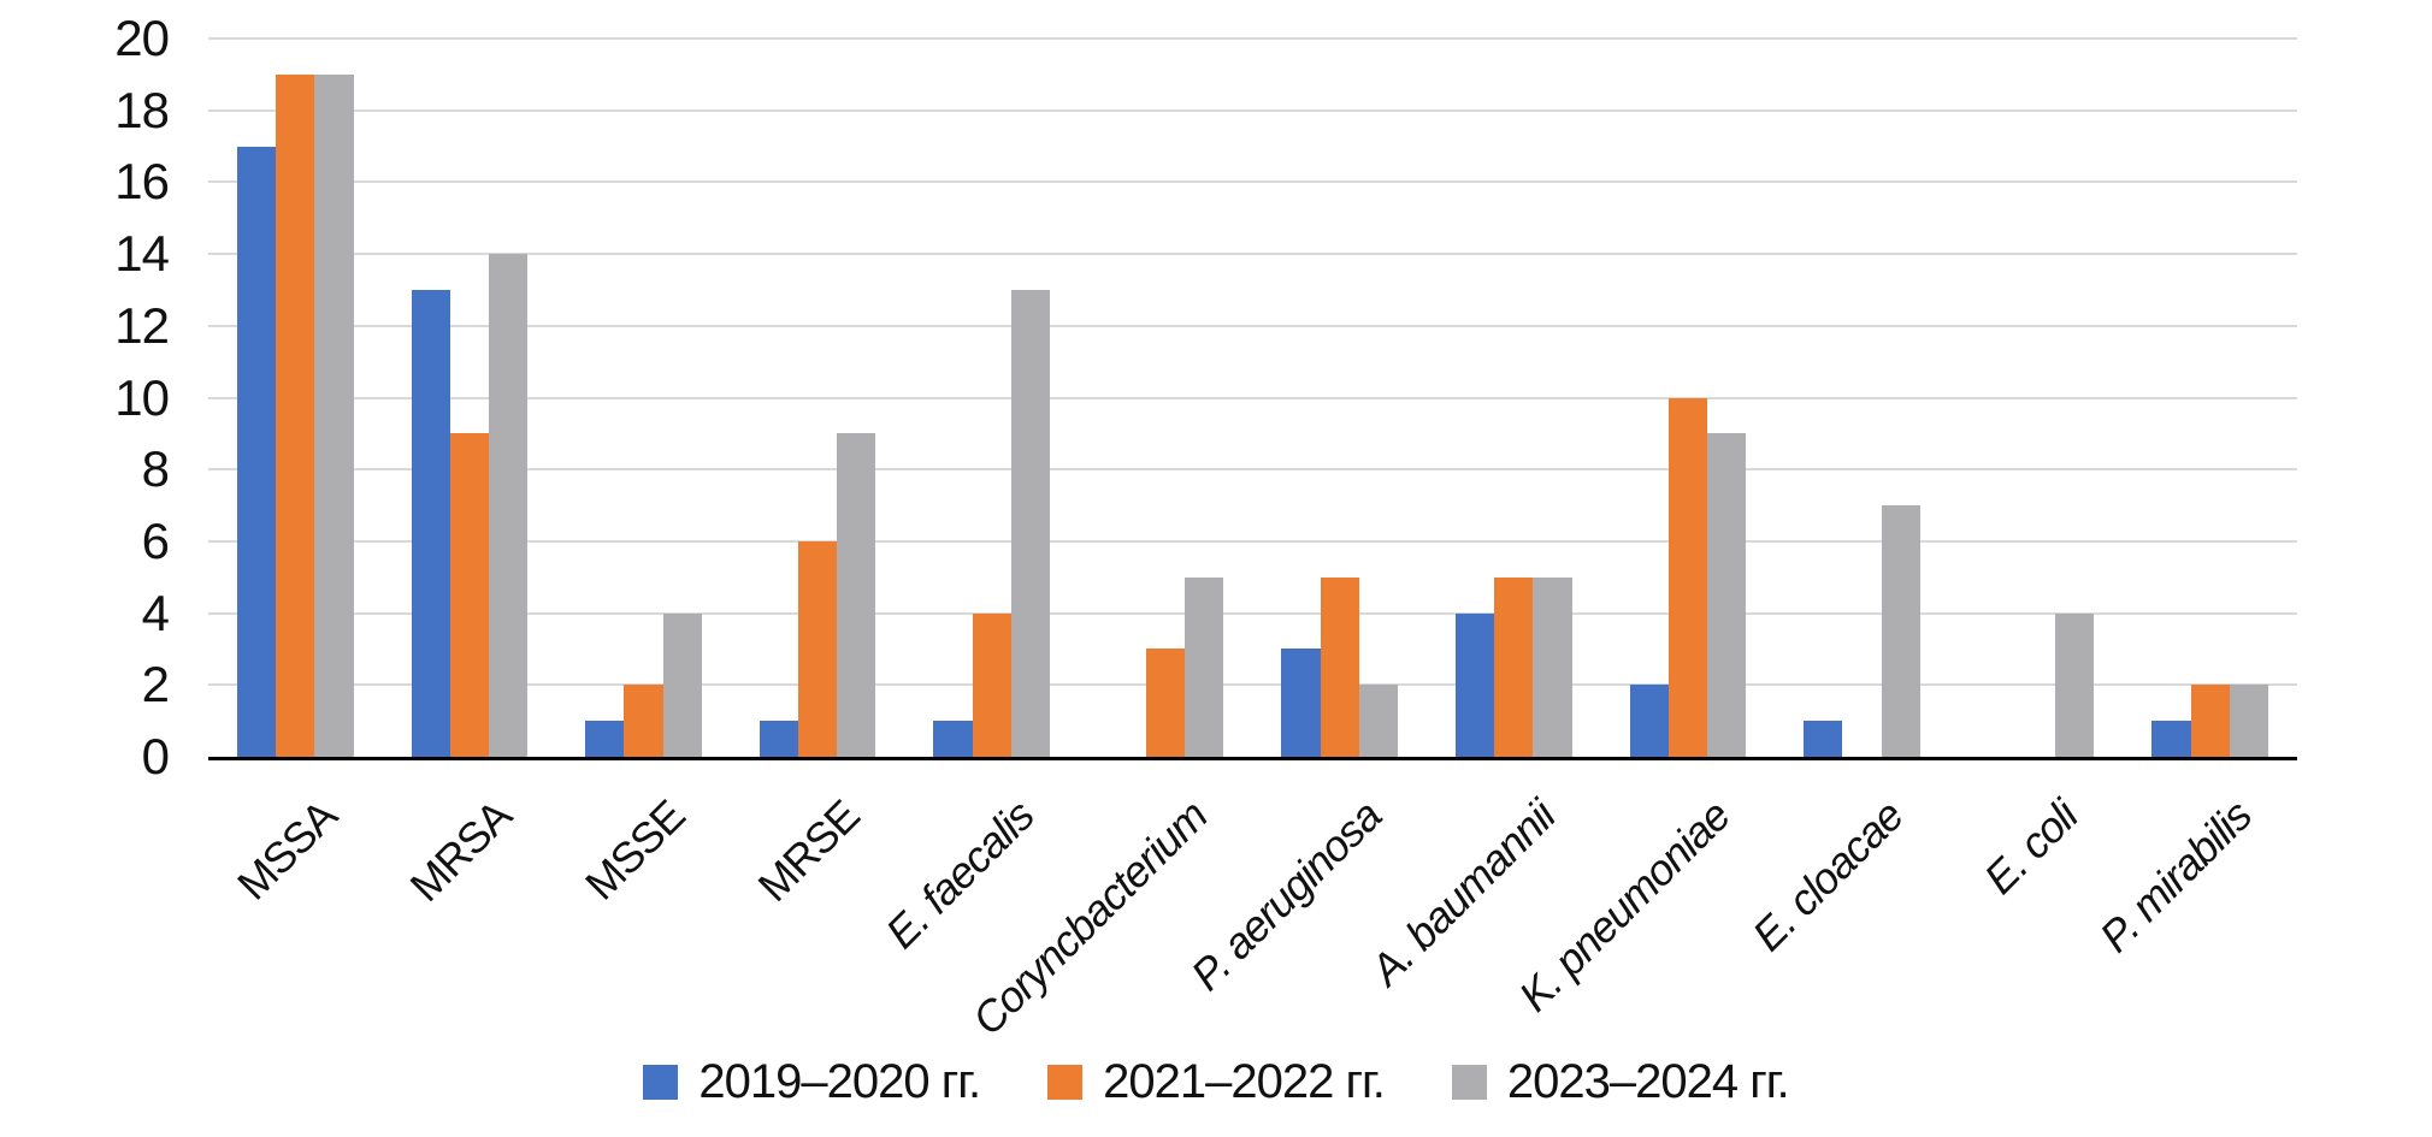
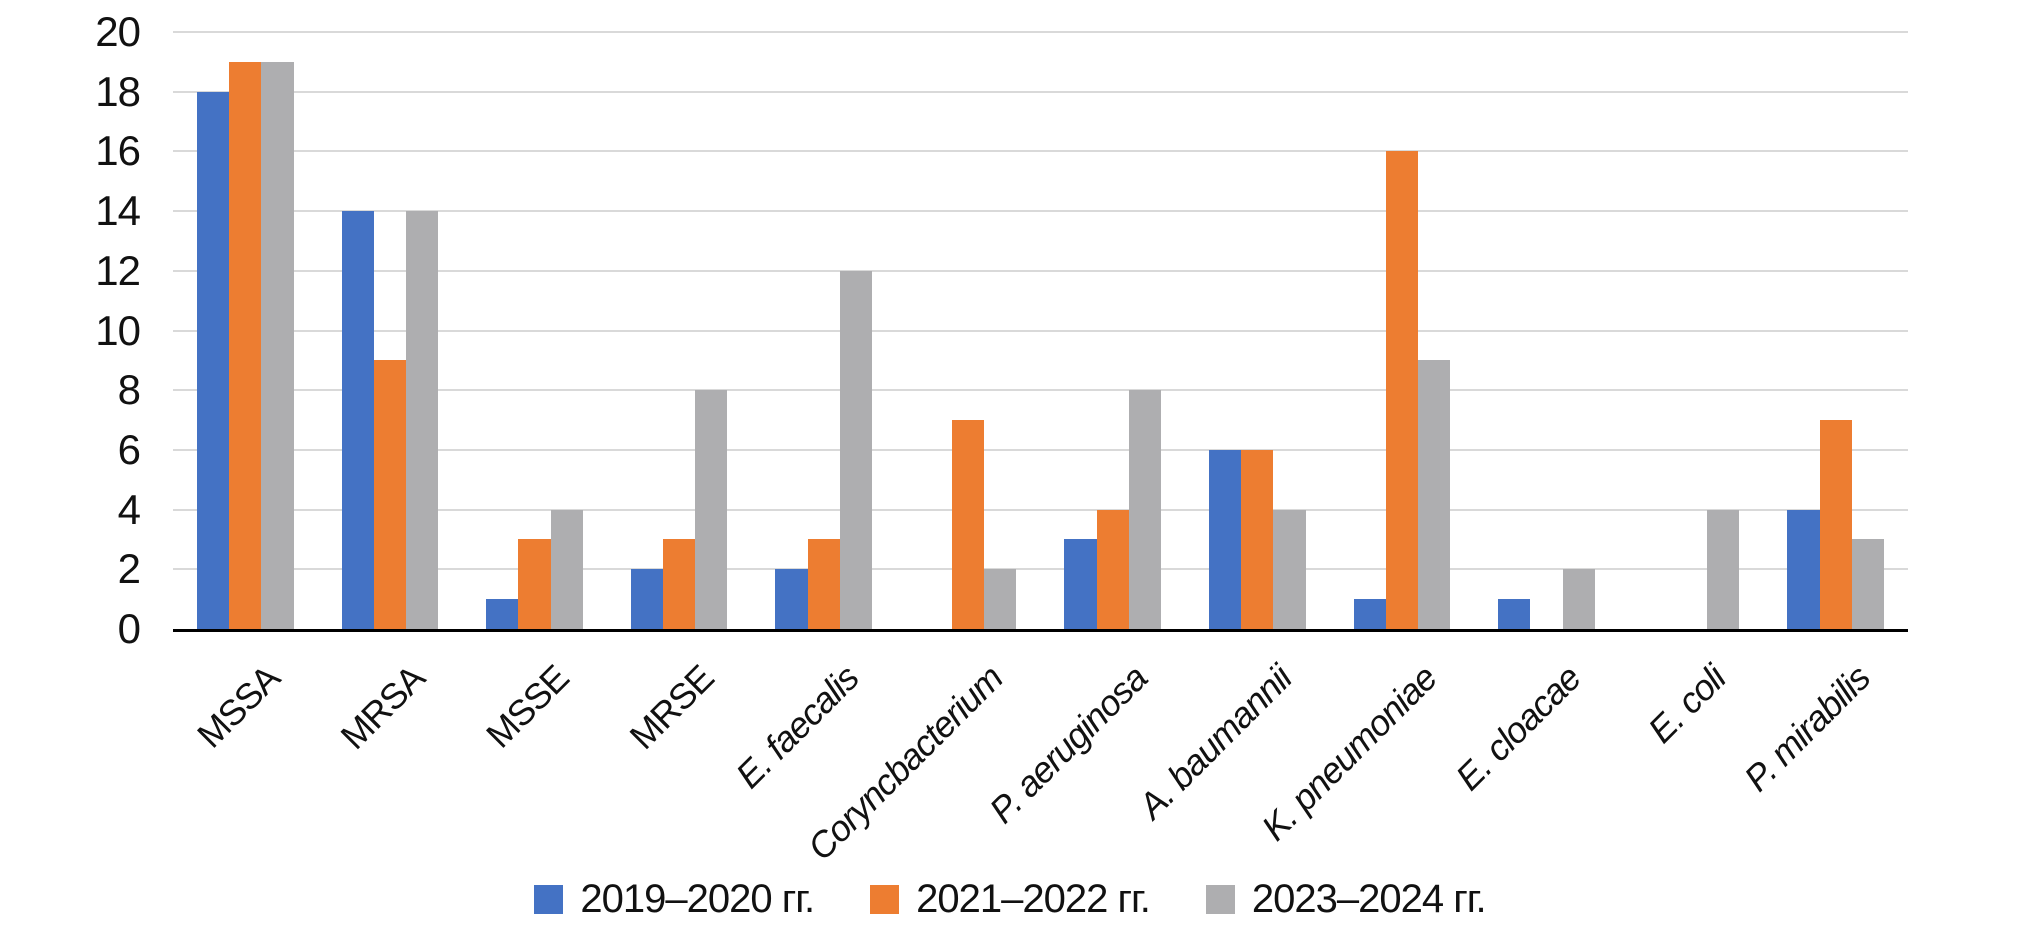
2019–2020 гг./MSSA: 17 -> 18
2019–2020 гг./MRSA: 13 -> 14
2021–2022 гг./MSSE: 2 -> 3
2019–2020 гг./MRSE: 1 -> 2
2021–2022 гг./MRSE: 6 -> 3
2023–2024 гг./MRSE: 9 -> 8
2019–2020 гг./E. faecalis: 1 -> 2
2021–2022 гг./E. faecalis: 4 -> 3
2023–2024 гг./E. faecalis: 13 -> 12
2021–2022 гг./Coryncbacterium: 3 -> 7
2023–2024 гг./Coryncbacterium: 5 -> 2
2021–2022 гг./P. aeruginosa: 5 -> 4
2023–2024 гг./P. aeruginosa: 2 -> 8
2019–2020 гг./A. baumannii: 4 -> 6
2021–2022 гг./A. baumannii: 5 -> 6
2023–2024 гг./A. baumannii: 5 -> 4
2019–2020 гг./K. pneumoniae: 2 -> 1
2021–2022 гг./K. pneumoniae: 10 -> 16
2023–2024 гг./E. cloacae: 7 -> 2
2019–2020 гг./P. mirabilis: 1 -> 4
2021–2022 гг./P. mirabilis: 2 -> 7
2023–2024 гг./P. mirabilis: 2 -> 3
